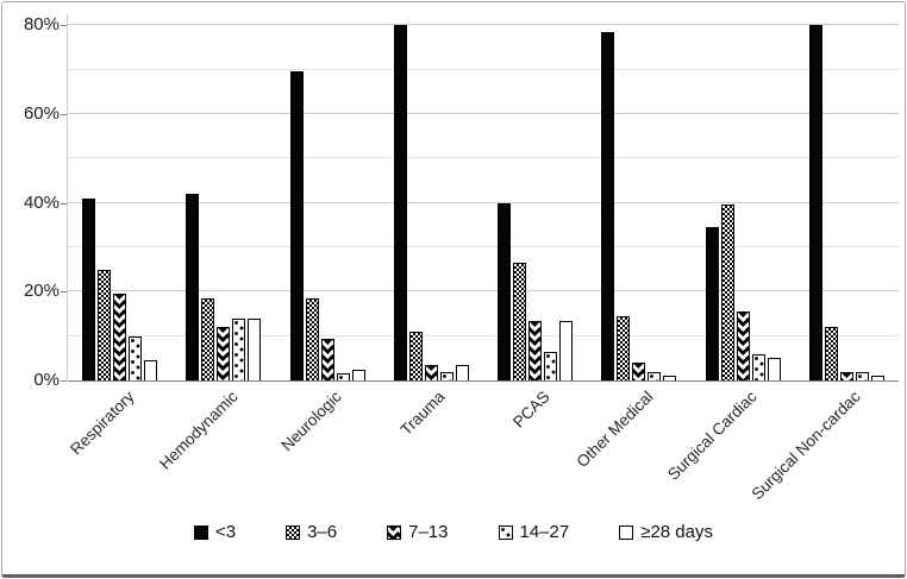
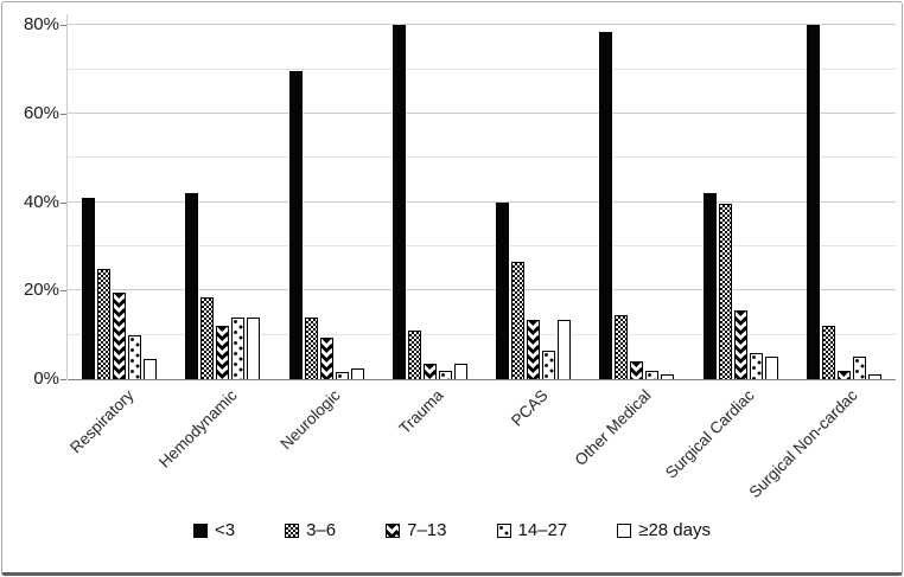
3–6/Neurologic: 18% -> 14%
<3/Surgical Cardiac: 34% -> 42%
14–27/Surgical Non-cardac: 2% -> 5%
